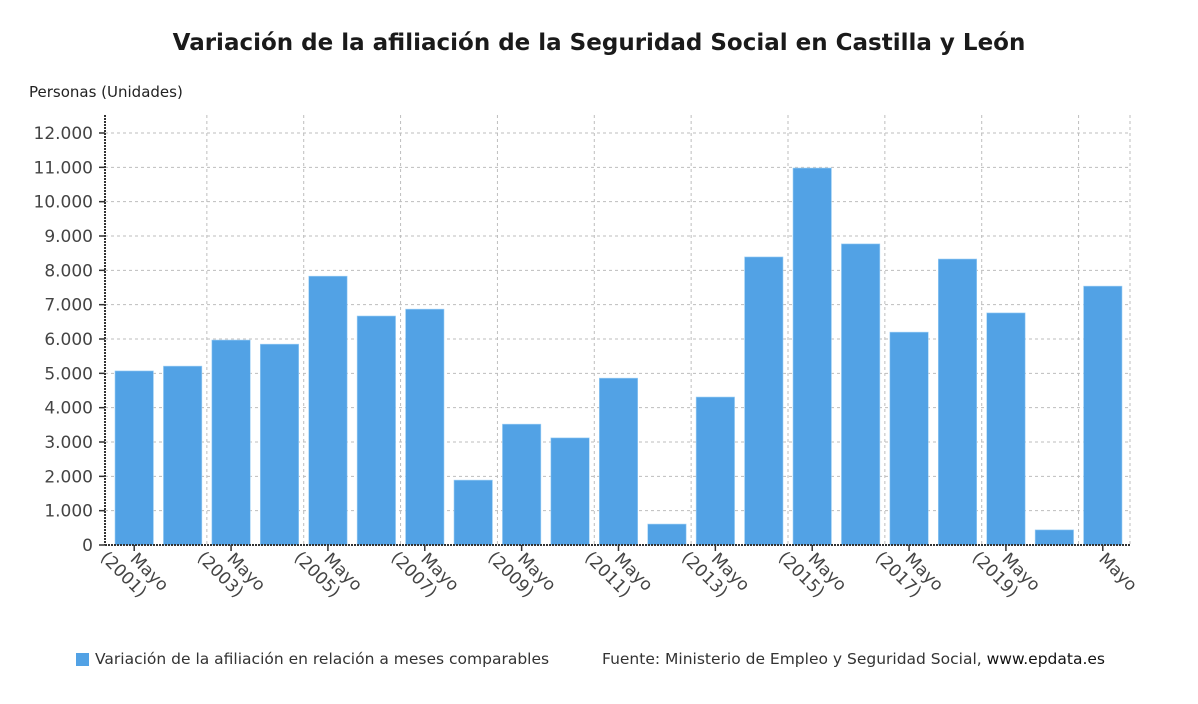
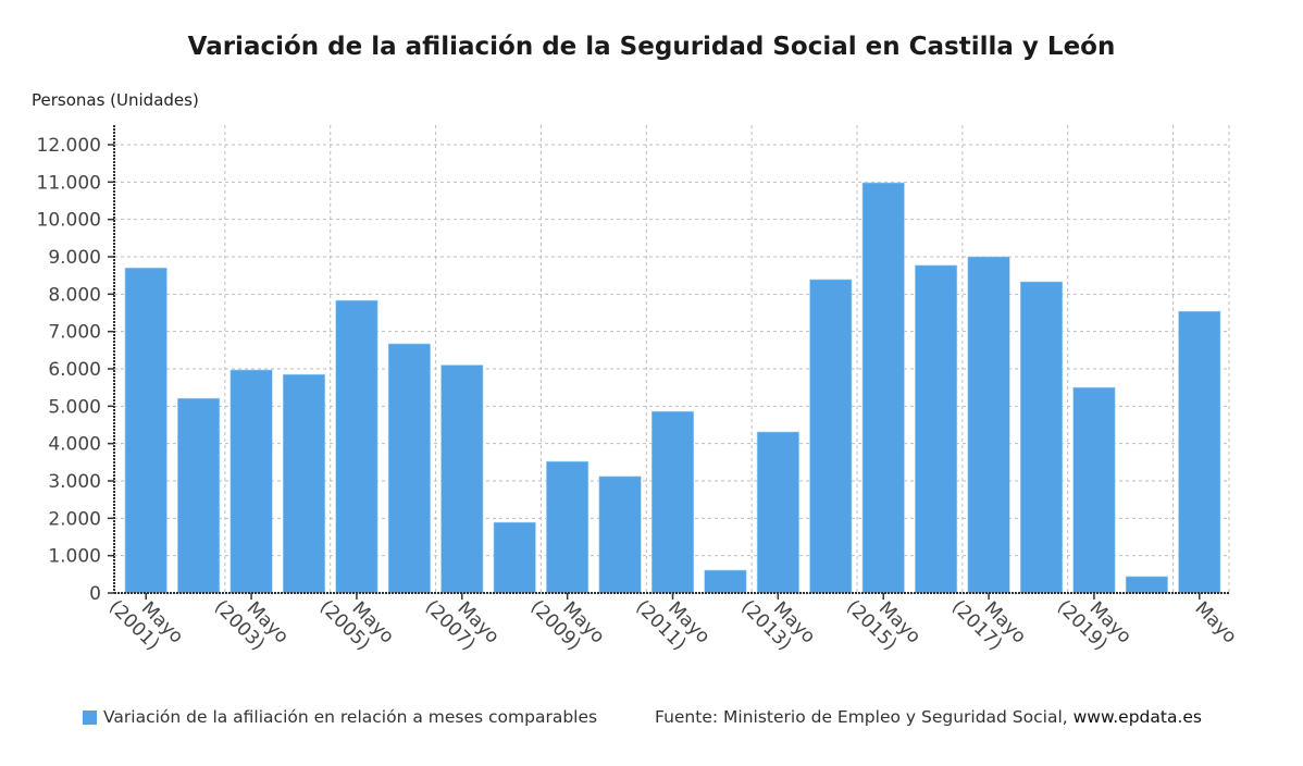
Mayo (2001): 5100 -> 8700
Mayo (2007): 6900 -> 6100
Mayo (2017): 6200 -> 9000
Mayo (2019): 6800 -> 5500
